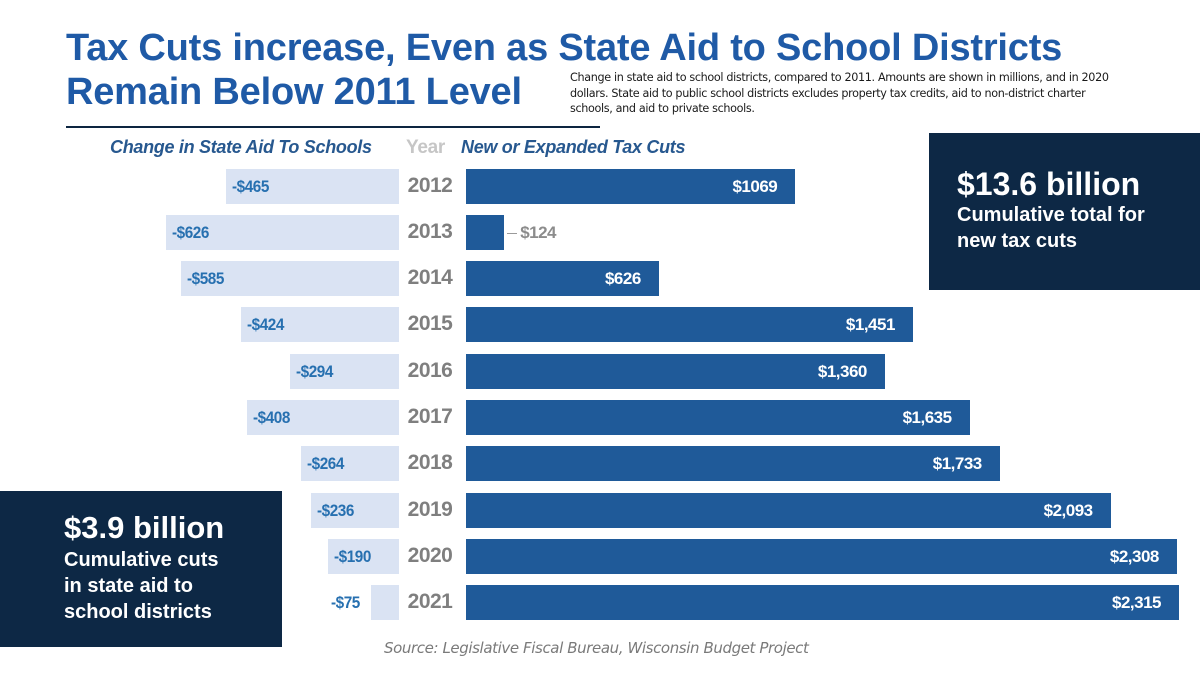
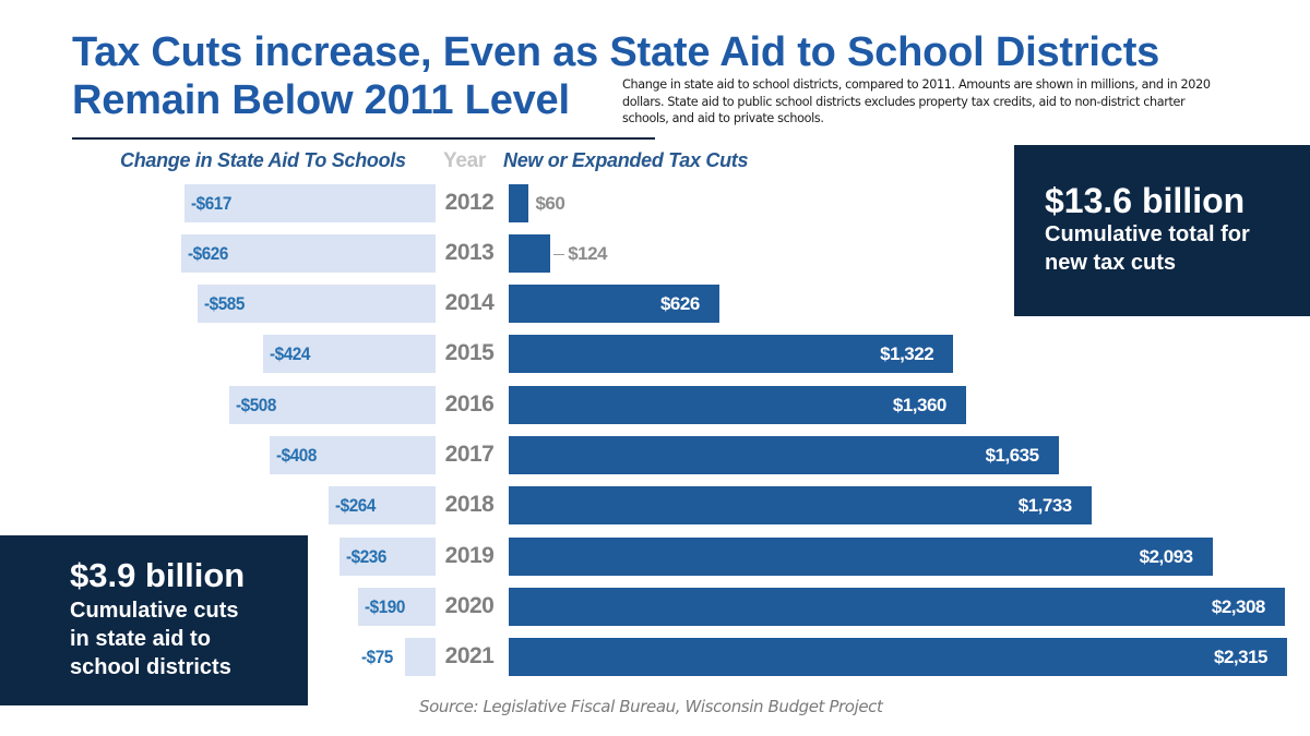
Change in State Aid To Schools/2012: -$465 -> -$617
New or Expanded Tax Cuts/2012: $1069 -> $60
New or Expanded Tax Cuts/2015: $1,451 -> $1,322
Change in State Aid To Schools/2016: -$294 -> -$508
